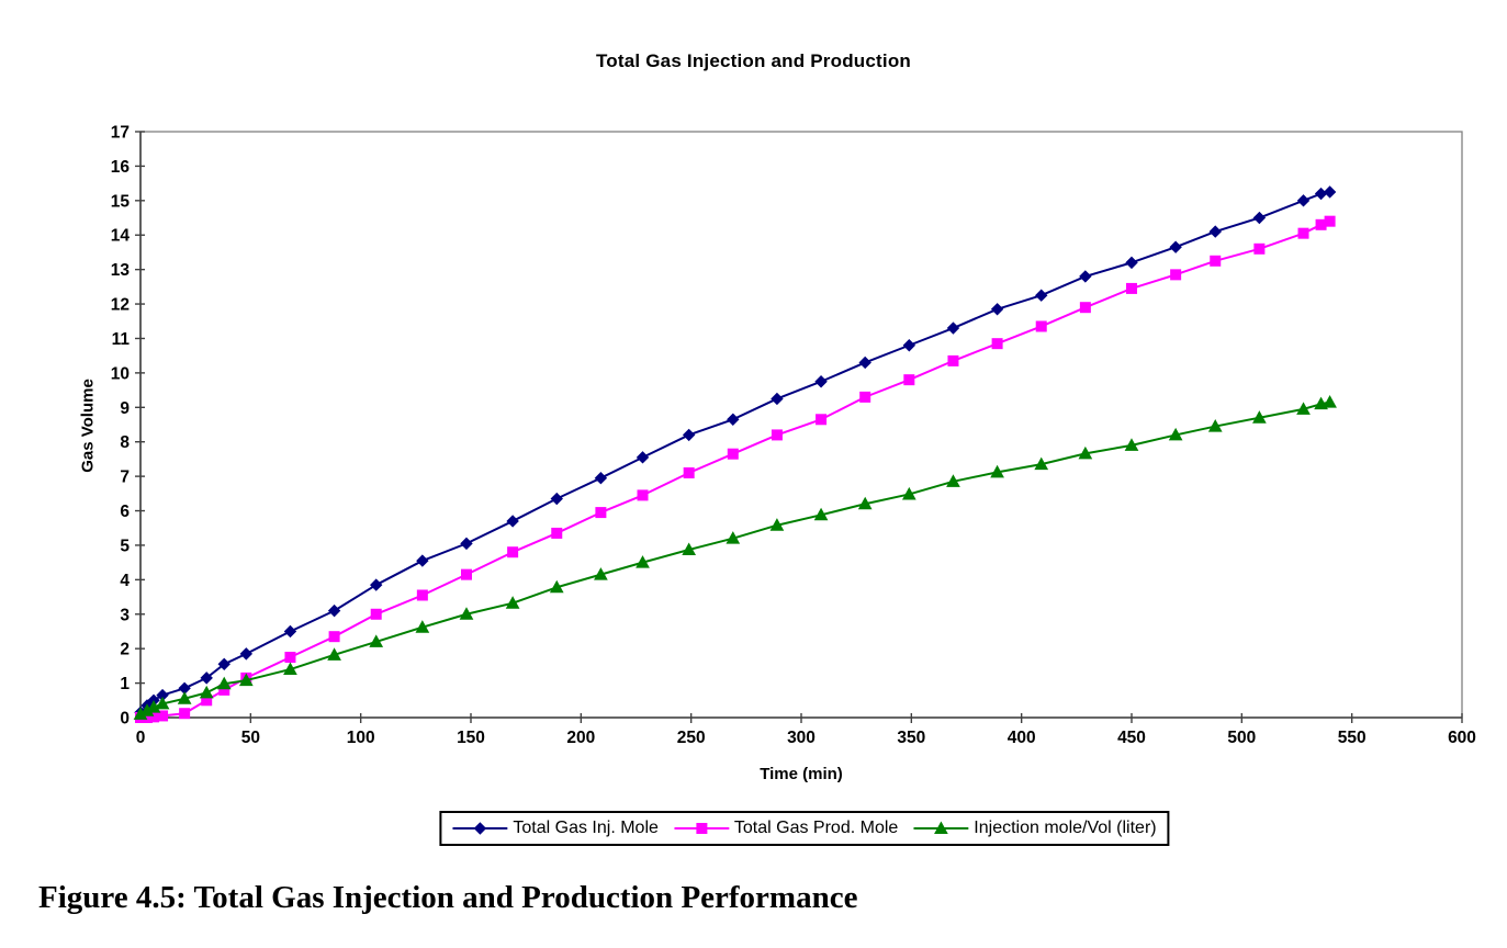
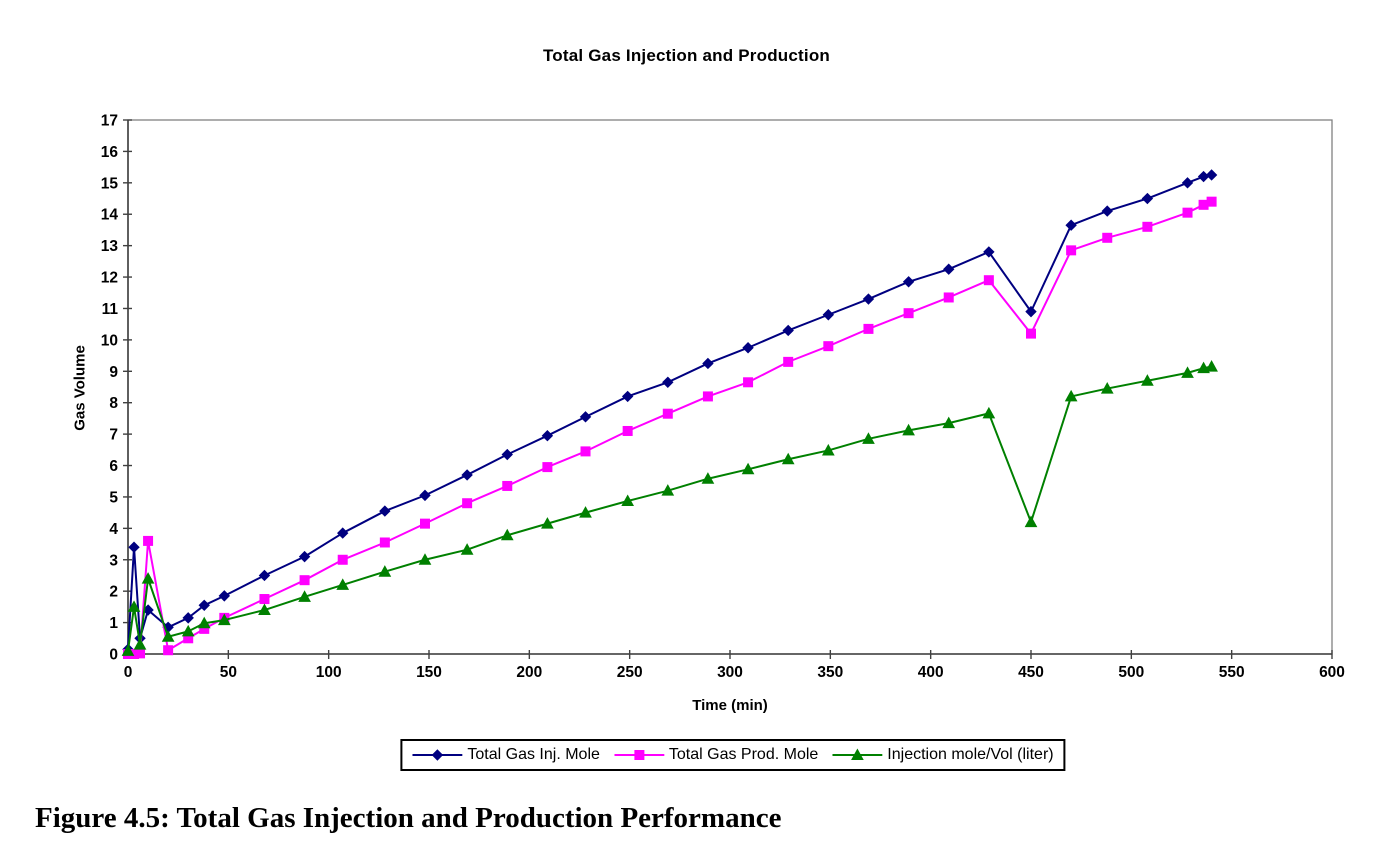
Total Gas Inj. Mole/3: 0.3 -> 3.4
Injection mole/Vol (liter)/3: 0.2 -> 1.5
Total Gas Inj. Mole/10: 0.7 -> 1.4
Total Gas Prod. Mole/10: 0.1 -> 3.6
Injection mole/Vol (liter)/10: 0.4 -> 2.4
Total Gas Inj. Mole/450: 13.2 -> 10.9
Total Gas Prod. Mole/450: 12.4 -> 10.2
Injection mole/Vol (liter)/450: 7.9 -> 4.2
